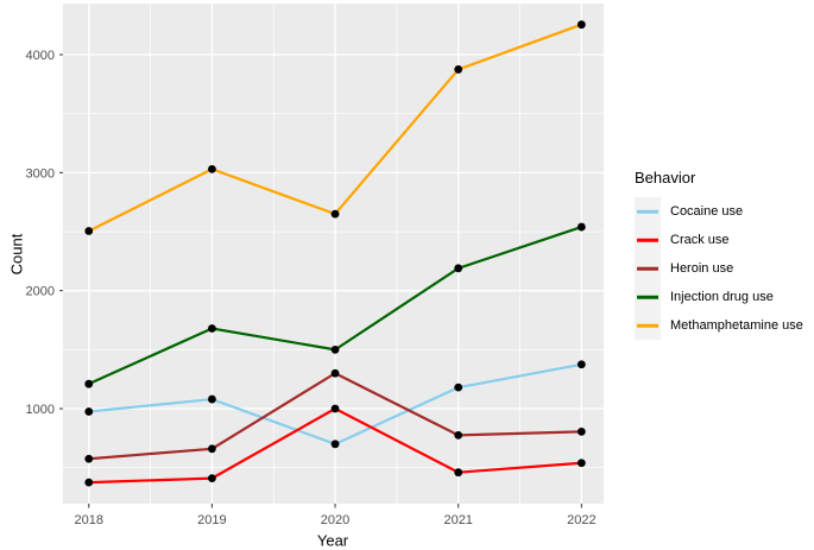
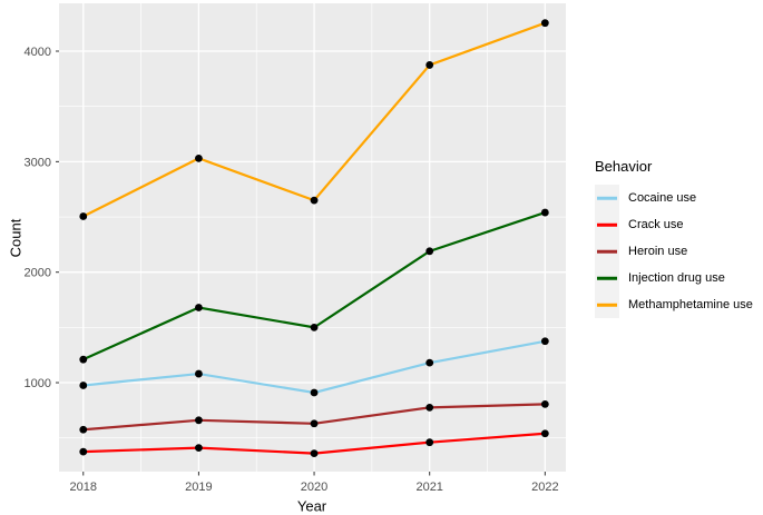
Cocaine use/2020: 700 -> 900
Crack use/2020: 1000 -> 400
Heroin use/2020: 1300 -> 600
